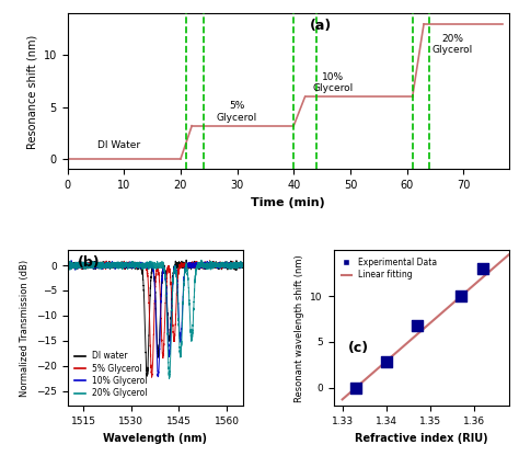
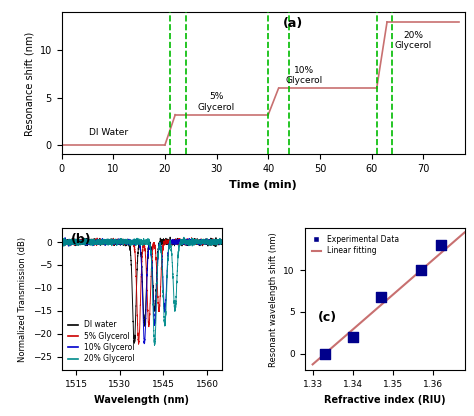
1.34: 2.8 -> 2.0
